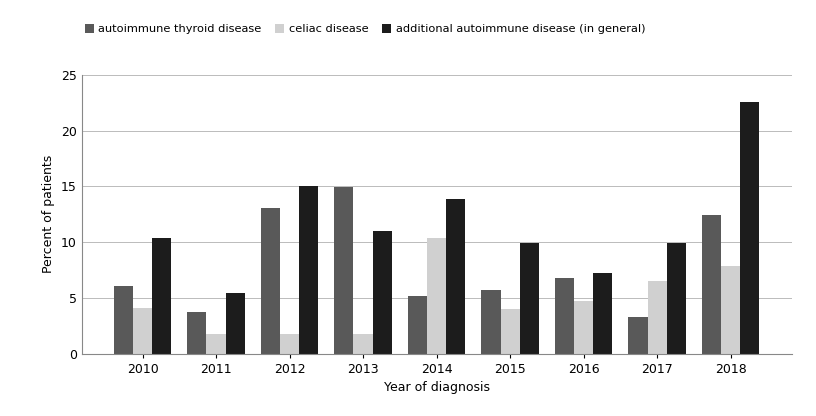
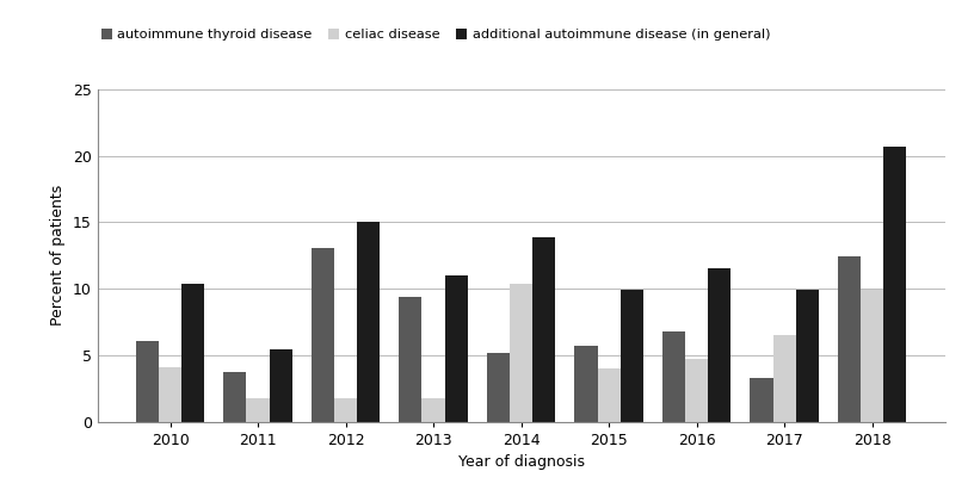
autoimmune thyroid disease/2013: 14.9 -> 9.4
additional autoimmune disease (in general)/2016: 7.2 -> 11.5
celiac disease/2018: 7.9 -> 9.9
additional autoimmune disease (in general)/2018: 22.6 -> 20.7
